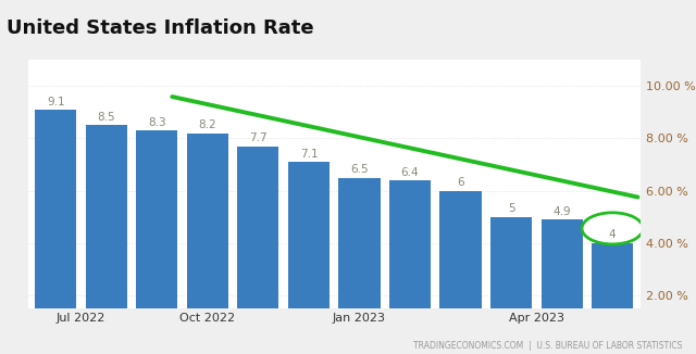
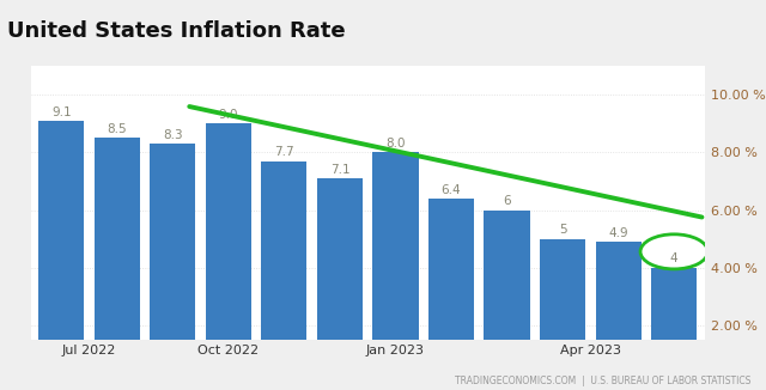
Oct 2022: 8.2 -> 9.0
Jan 2023: 6.5 -> 8.0
